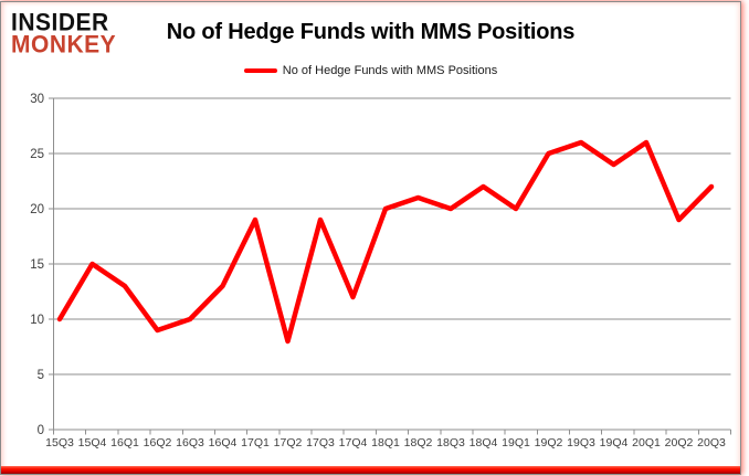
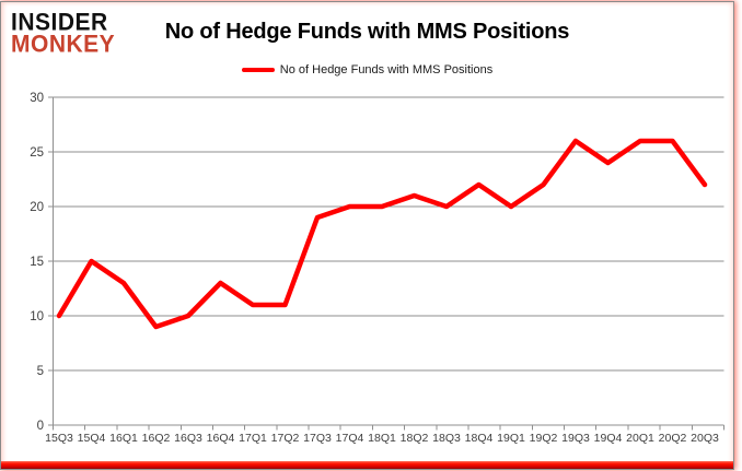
17Q1: 19 -> 11
17Q2: 8 -> 11
17Q4: 12 -> 20
19Q2: 25 -> 22
20Q2: 19 -> 26
